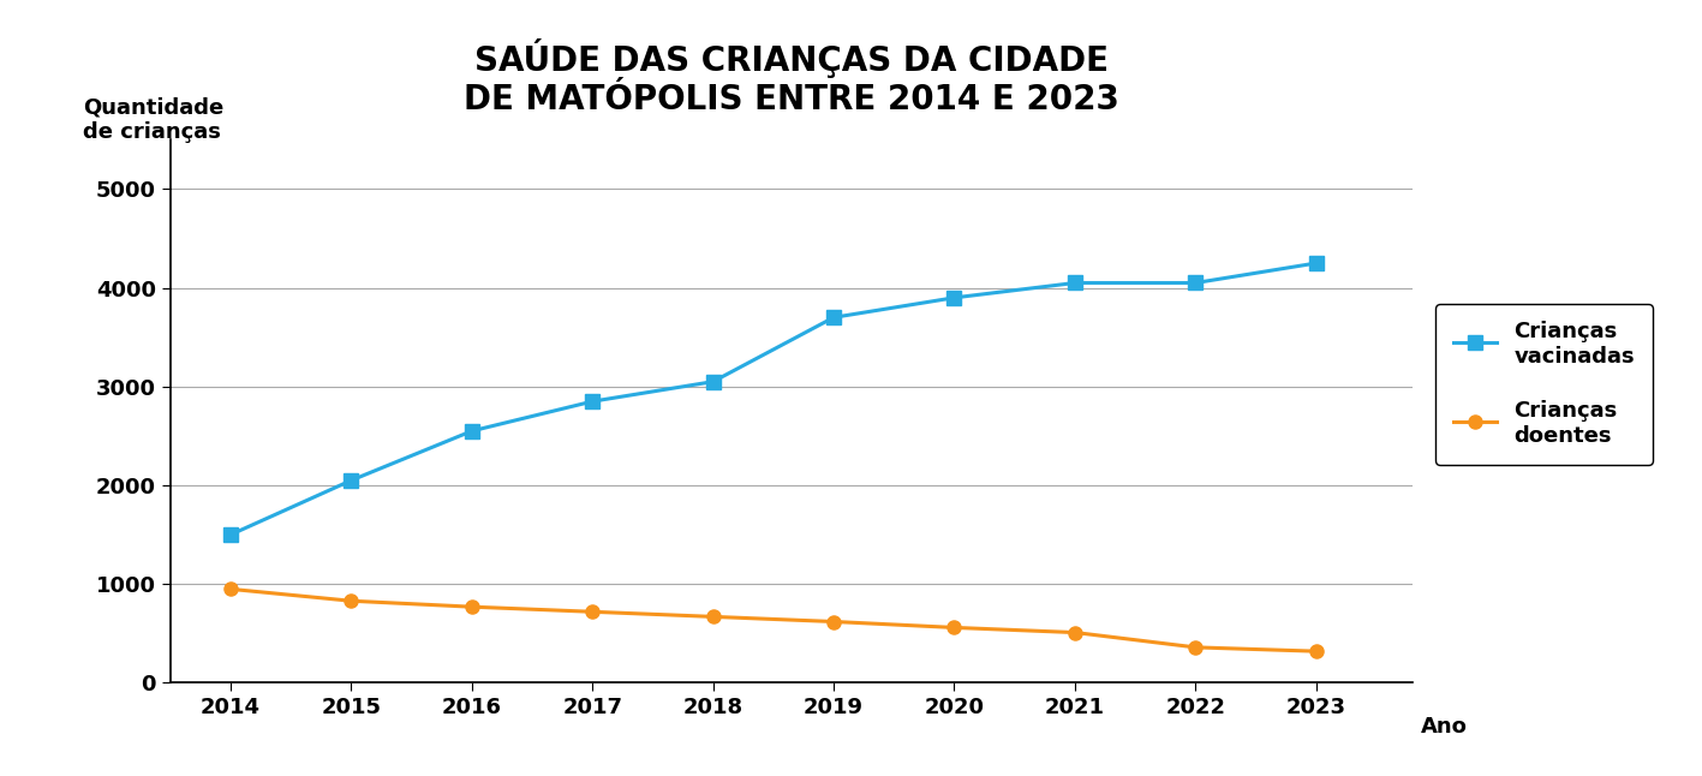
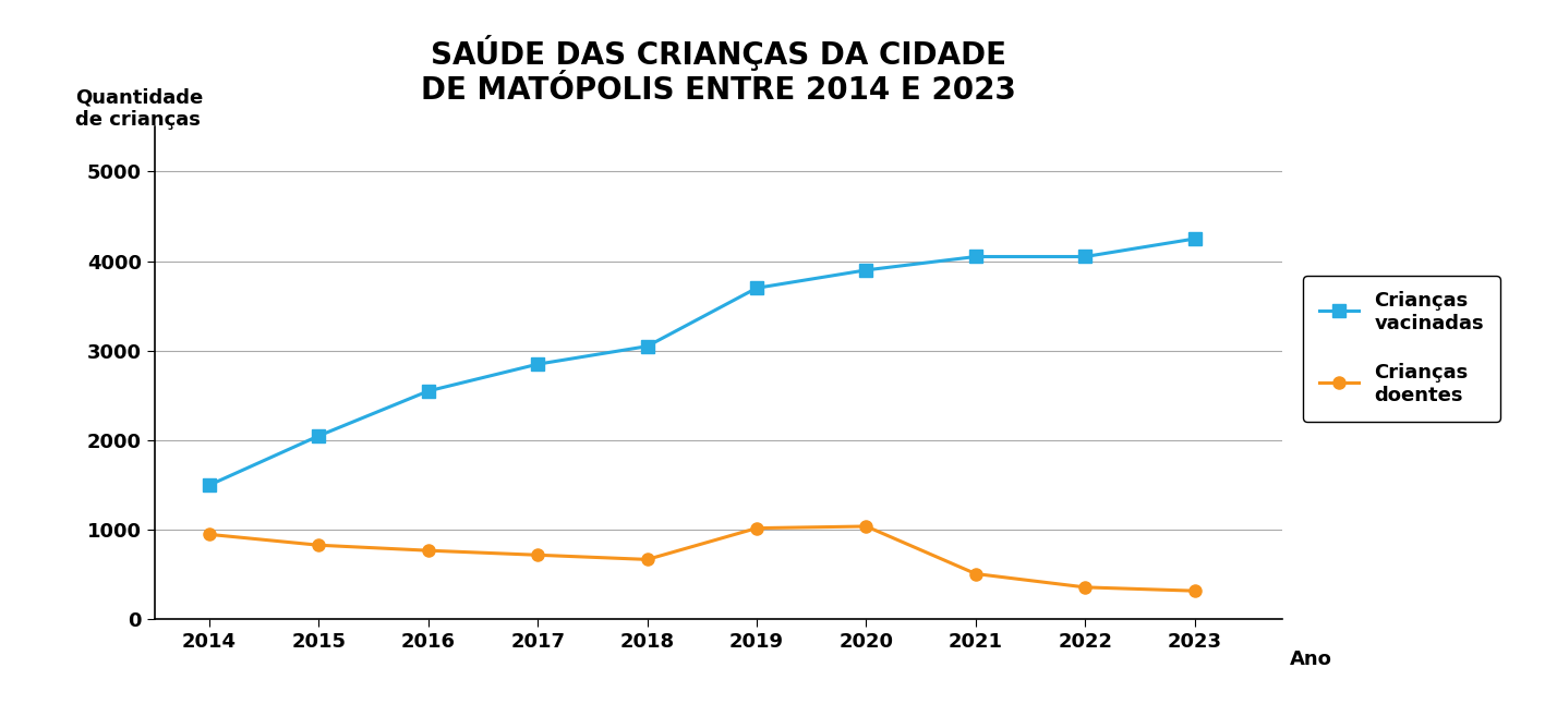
Crianças doentes/2019: 620 -> 1020
Crianças doentes/2020: 560 -> 1040
